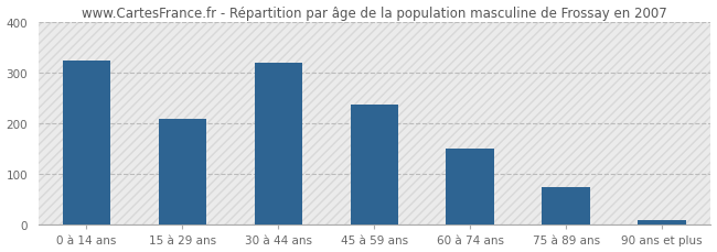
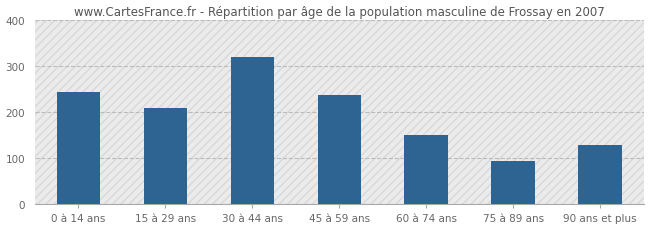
0 à 14 ans: 325 -> 245
75 à 89 ans: 74 -> 95
90 ans et plus: 10 -> 130
